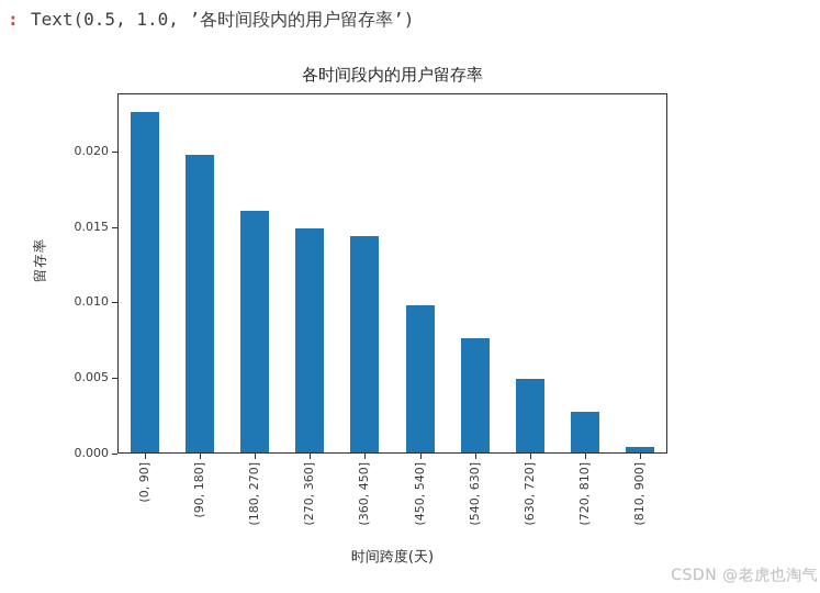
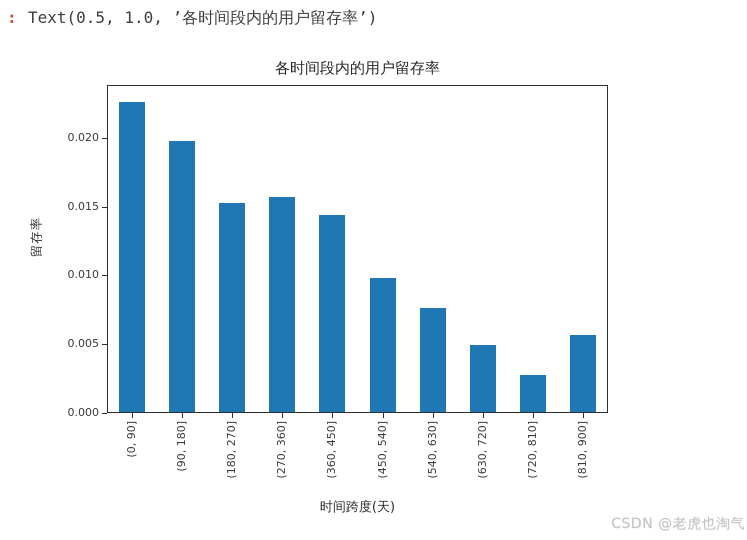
(180, 270]: 0.0161 -> 0.0153
(270, 360]: 0.0149 -> 0.0157
(810, 900]: 0.0004 -> 0.0056
